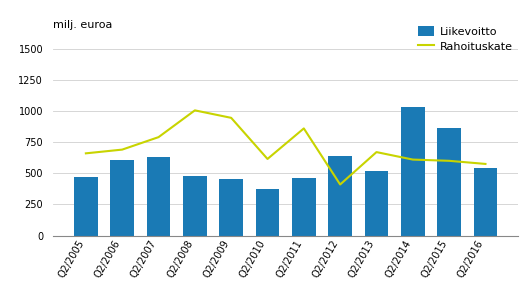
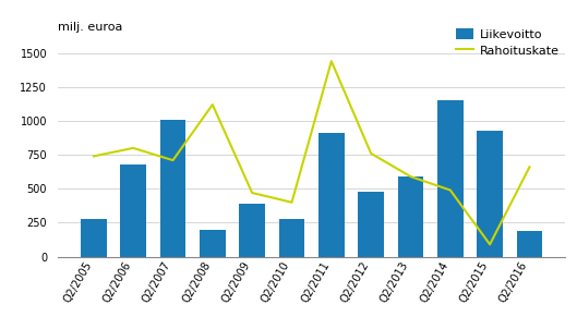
Liikevoitto/Q2/2005: 470 -> 280
Rahoituskate/Q2/2005: 660 -> 740
Liikevoitto/Q2/2006: 610 -> 680
Rahoituskate/Q2/2006: 690 -> 800
Liikevoitto/Q2/2007: 630 -> 1010
Rahoituskate/Q2/2007: 790 -> 710
Liikevoitto/Q2/2008: 480 -> 200
Rahoituskate/Q2/2008: 1000 -> 1120
Liikevoitto/Q2/2009: 460 -> 390
Rahoituskate/Q2/2009: 940 -> 470
Liikevoitto/Q2/2010: 380 -> 280
Rahoituskate/Q2/2010: 620 -> 400
Liikevoitto/Q2/2011: 460 -> 910
Rahoituskate/Q2/2011: 860 -> 1440
Liikevoitto/Q2/2012: 640 -> 480
Rahoituskate/Q2/2012: 410 -> 760
Liikevoitto/Q2/2013: 520 -> 590
Rahoituskate/Q2/2013: 670 -> 590
Liikevoitto/Q2/2014: 1030 -> 1150
Rahoituskate/Q2/2014: 610 -> 490
Liikevoitto/Q2/2015: 860 -> 930
Rahoituskate/Q2/2015: 600 -> 90
Liikevoitto/Q2/2016: 540 -> 190
Rahoituskate/Q2/2016: 580 -> 660
